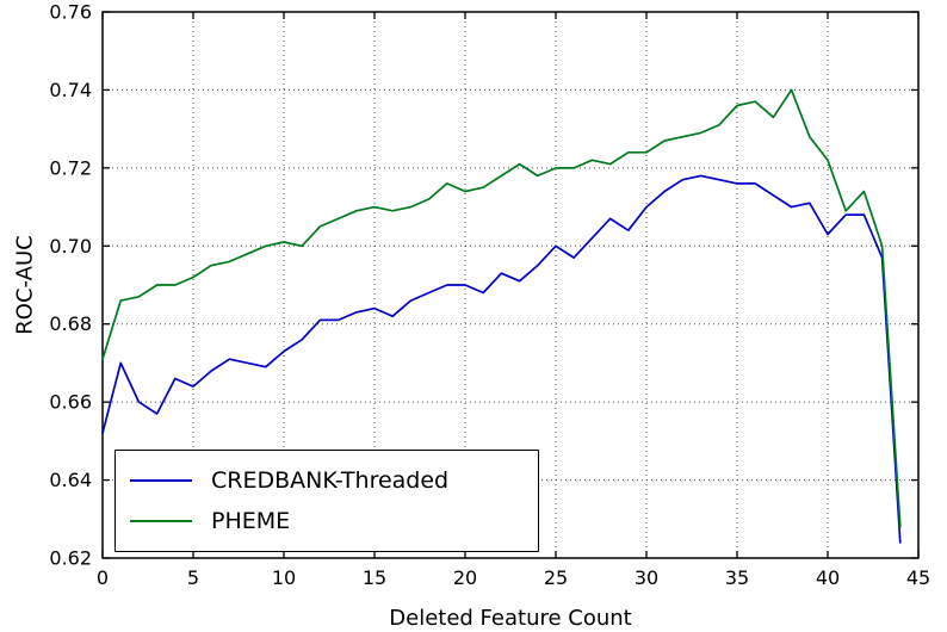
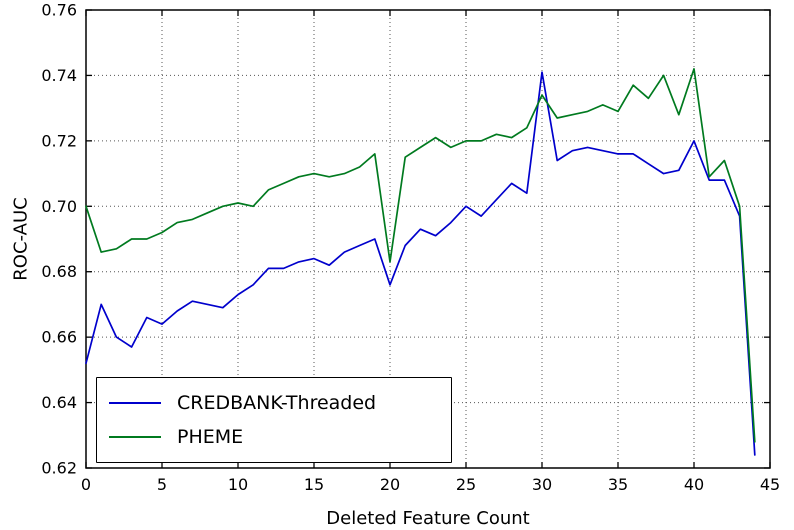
PHEME/0: 0.671 -> 0.700
CREDBANK-Threaded/20: 0.690 -> 0.676
PHEME/20: 0.714 -> 0.683
CREDBANK-Threaded/30: 0.710 -> 0.741
PHEME/30: 0.724 -> 0.734
PHEME/35: 0.736 -> 0.729
CREDBANK-Threaded/40: 0.703 -> 0.720
PHEME/40: 0.722 -> 0.742
